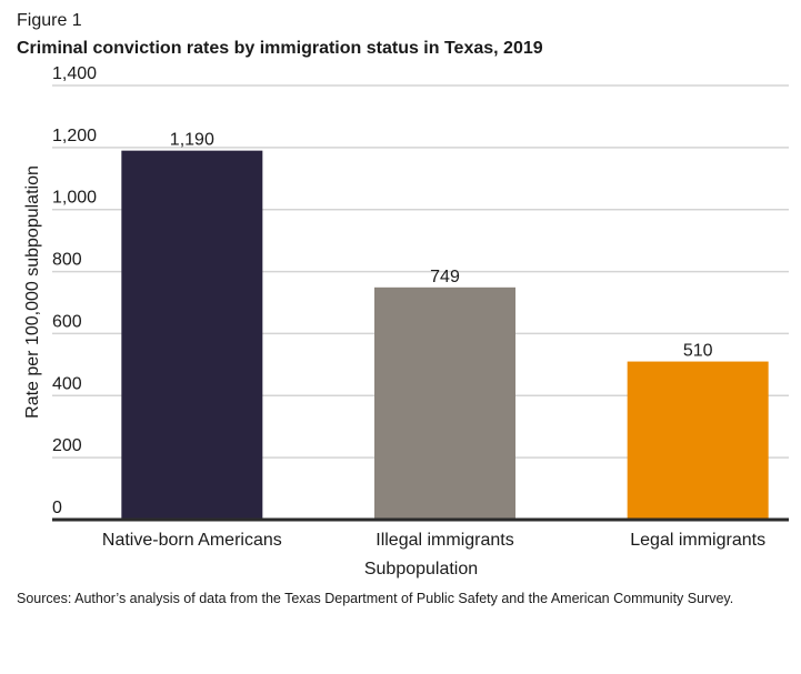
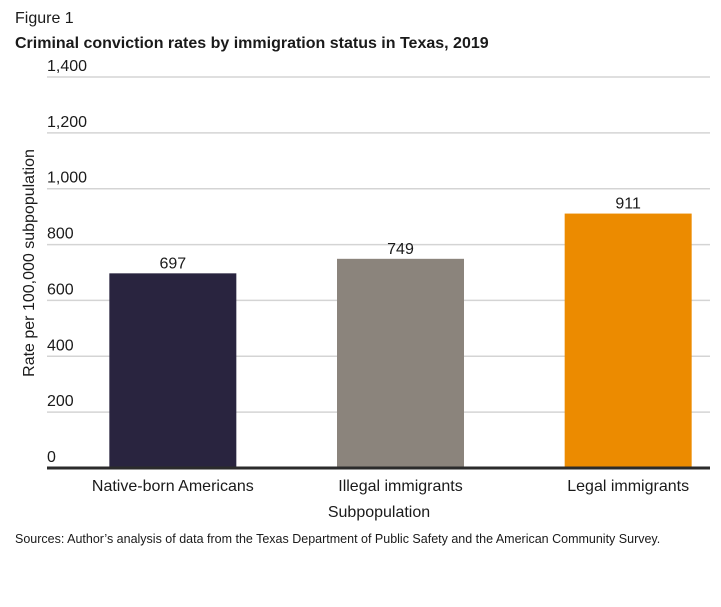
Native-born Americans: 1,190 -> 697
Legal immigrants: 510 -> 911
